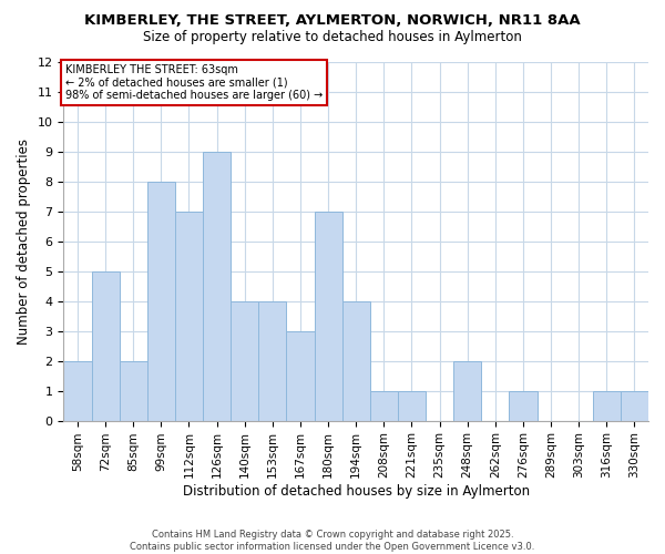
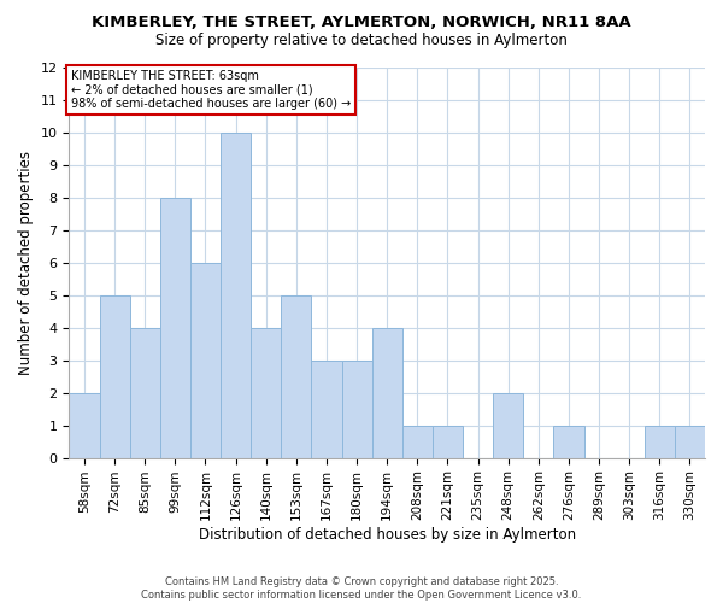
85sqm: 2 -> 4
112sqm: 7 -> 6
126sqm: 9 -> 10
153sqm: 4 -> 5
180sqm: 7 -> 3
